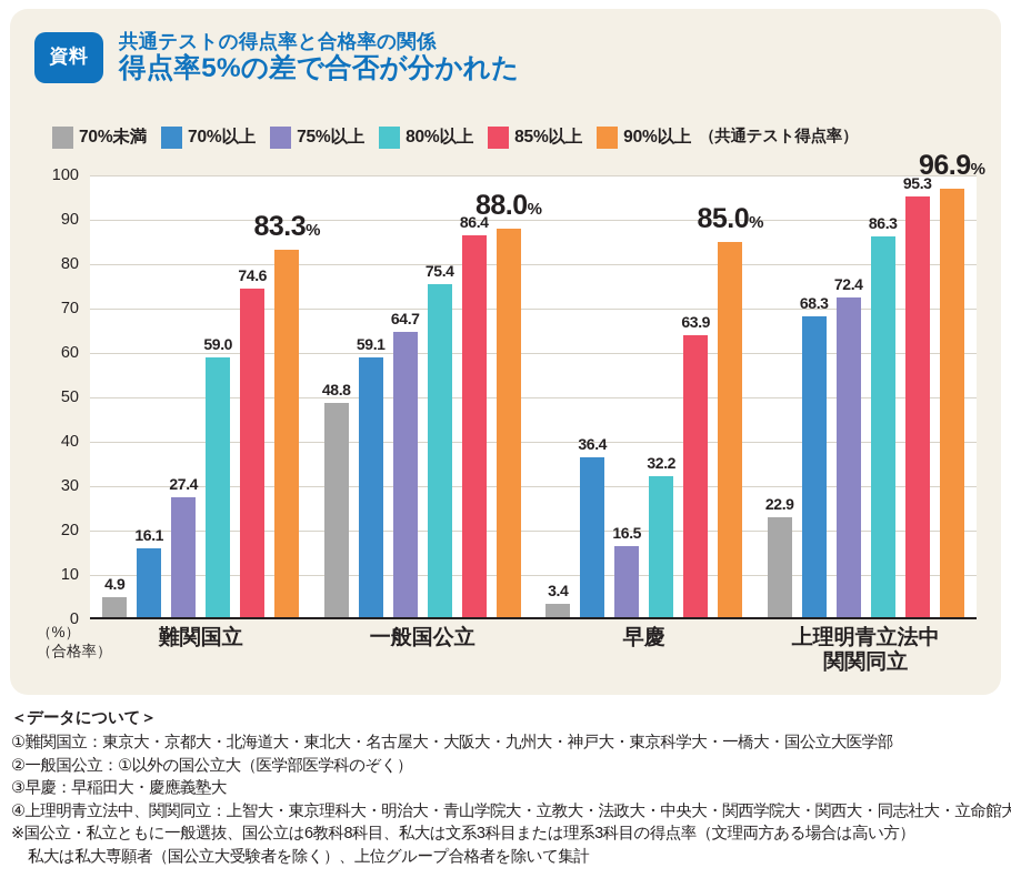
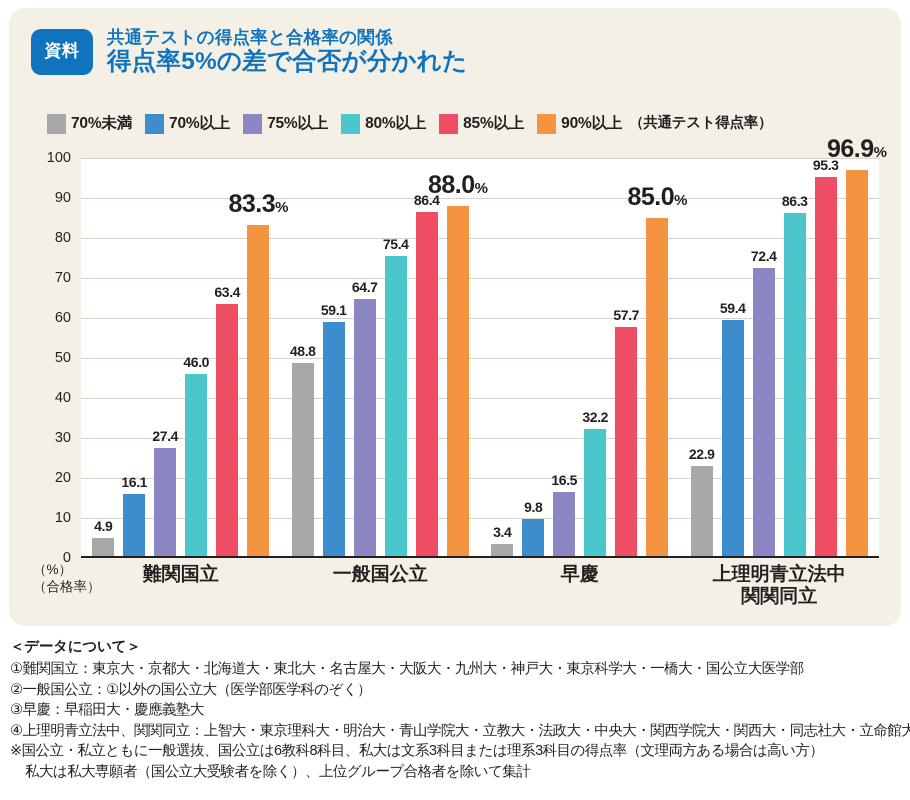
80%以上/難関国立: 59.0 -> 46.0
85%以上/難関国立: 74.6 -> 63.4
70%以上/早慶: 36.4 -> 9.8
85%以上/早慶: 63.9 -> 57.7
70%以上/上理明青立法中 関関同立: 68.3 -> 59.4
